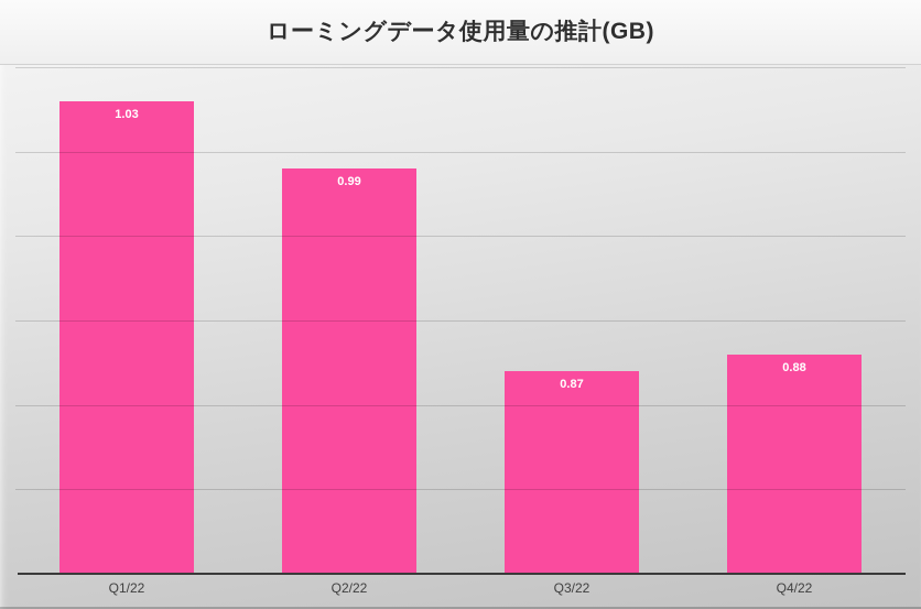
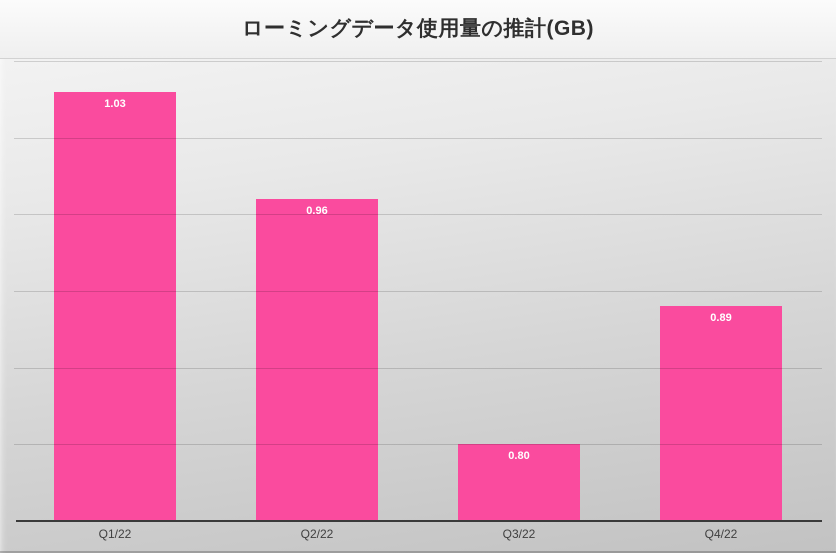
Q2/22: 0.99 -> 0.96
Q3/22: 0.87 -> 0.80
Q4/22: 0.88 -> 0.89
